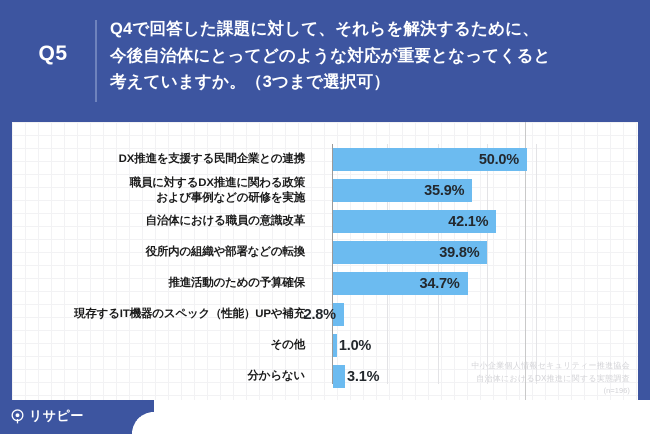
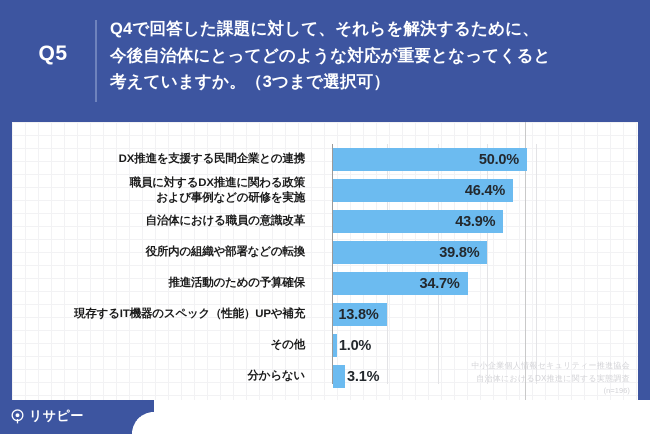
職員に対するDX推進に関わる政策 および事例などの研修を実施: 35.9% -> 46.4%
自治体における職員の意識改革: 42.1% -> 43.9%
現存するIT機器のスペック（性能）UPや補充: 2.8% -> 13.8%
